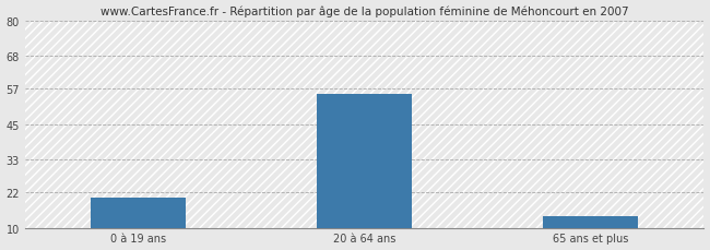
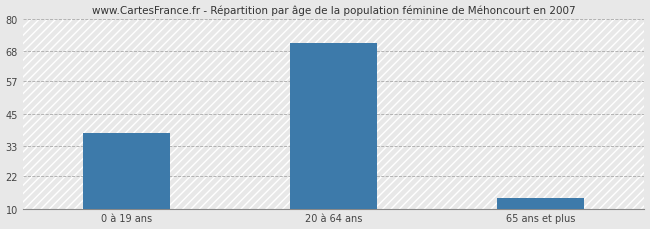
0 à 19 ans: 20 -> 38
20 à 64 ans: 55 -> 71
